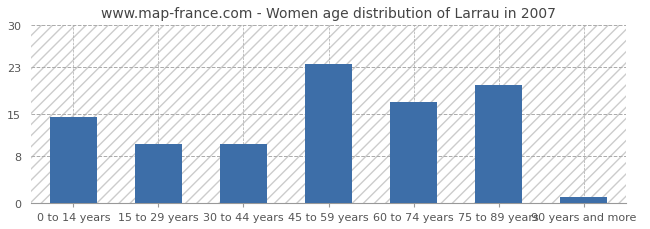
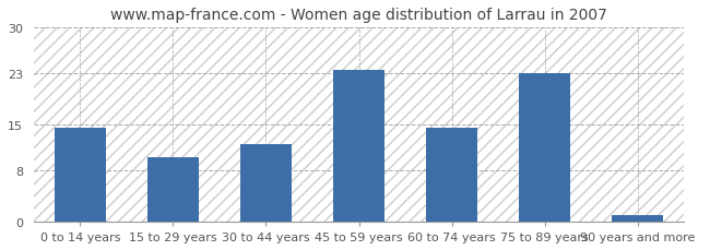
30 to 44 years: 10.0 -> 12.0
60 to 74 years: 17.0 -> 14.5
75 to 89 years: 20.0 -> 23.0
